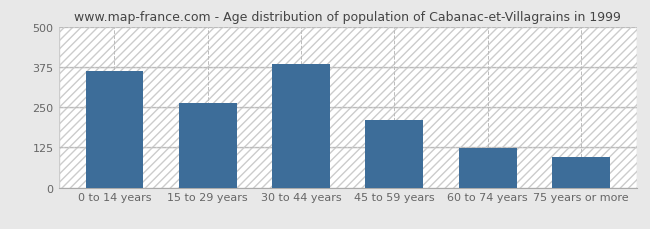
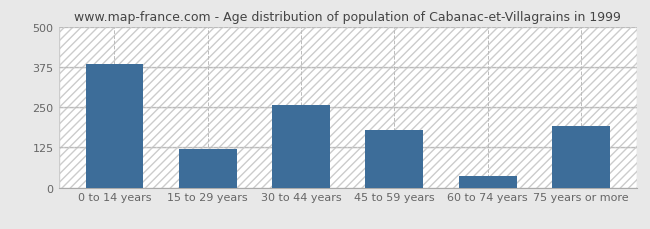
0 to 14 years: 362 -> 385
15 to 29 years: 262 -> 120
30 to 44 years: 385 -> 255
45 to 59 years: 210 -> 180
60 to 74 years: 122 -> 35
75 years or more: 95 -> 190
